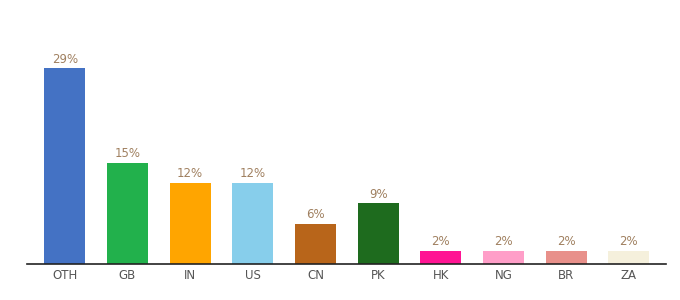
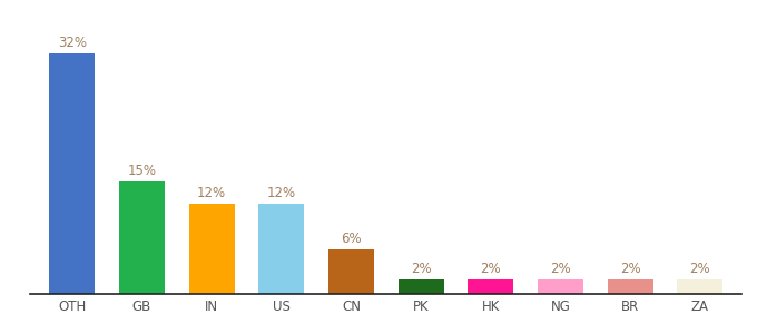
OTH: 29% -> 32%
PK: 9% -> 2%
